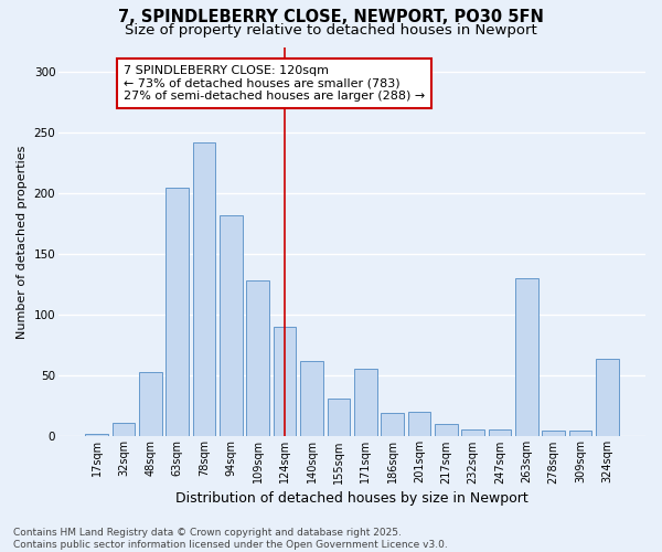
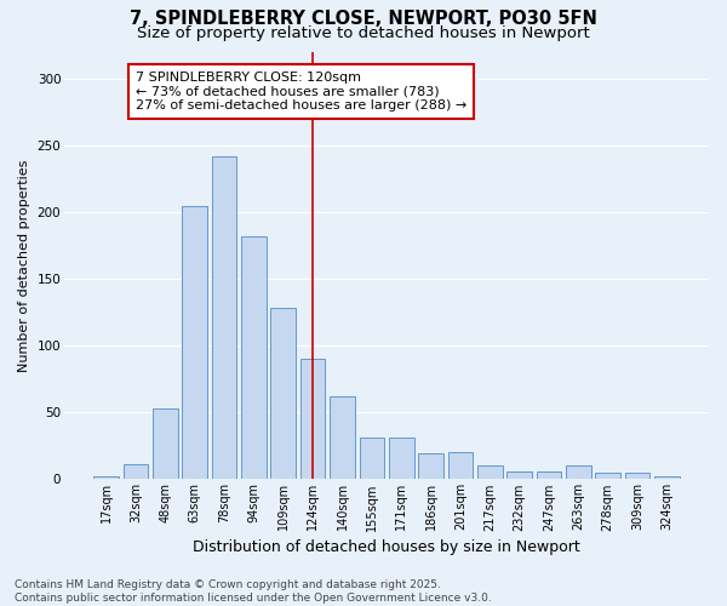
171sqm: 56 -> 31
263sqm: 130 -> 10
324sqm: 64 -> 2
